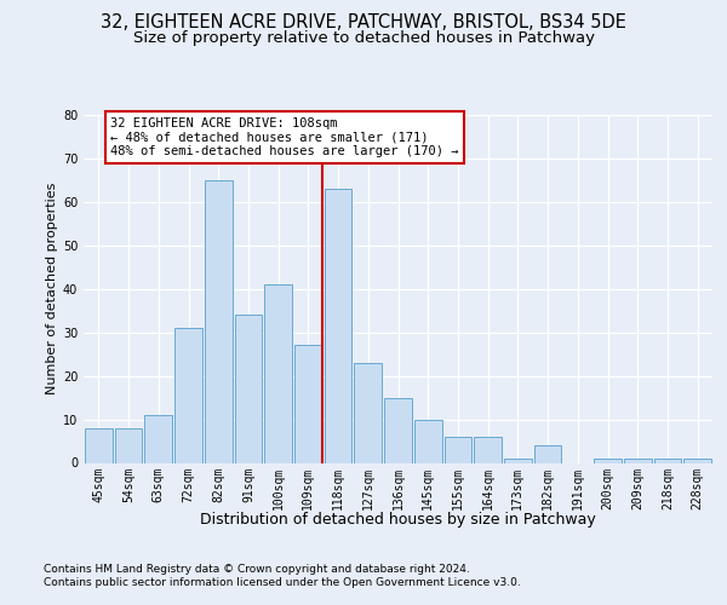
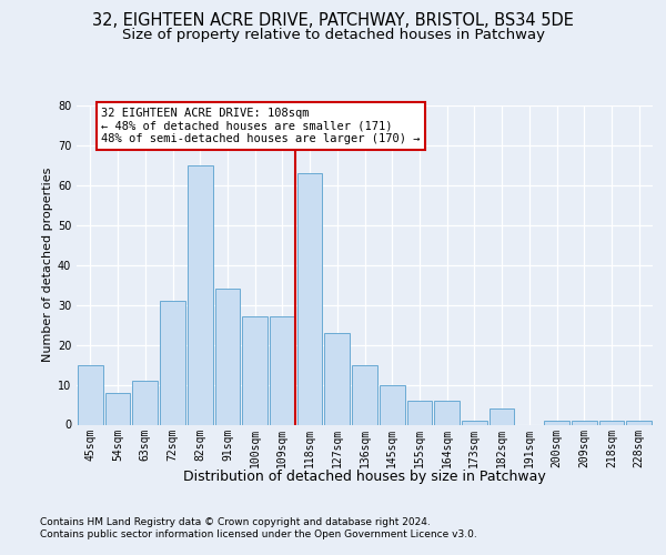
45sqm: 8 -> 15
100sqm: 41 -> 27
